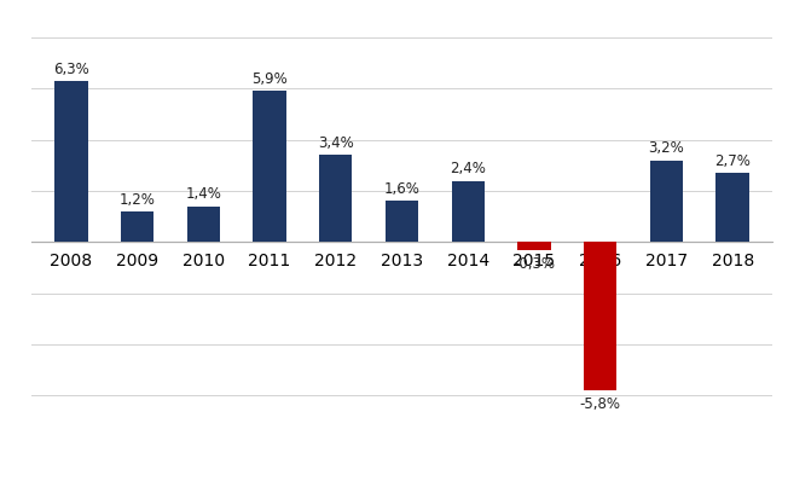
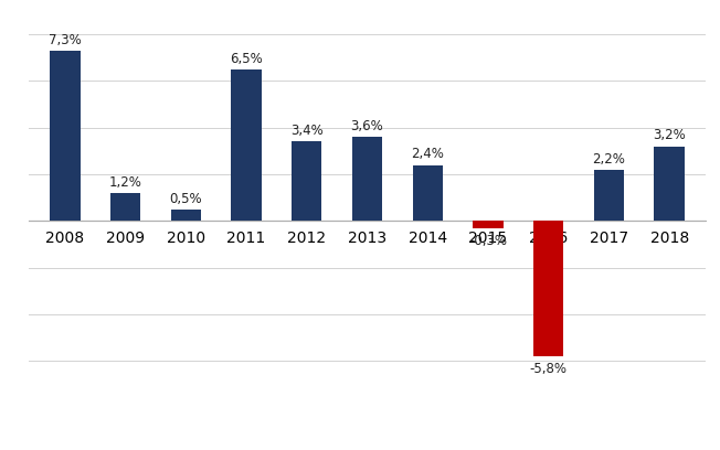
2008: 6,3% -> 7,3%
2010: 1,4% -> 0,5%
2011: 5,9% -> 6,5%
2013: 1,6% -> 3,6%
2017: 3,2% -> 2,2%
2018: 2,7% -> 3,2%
